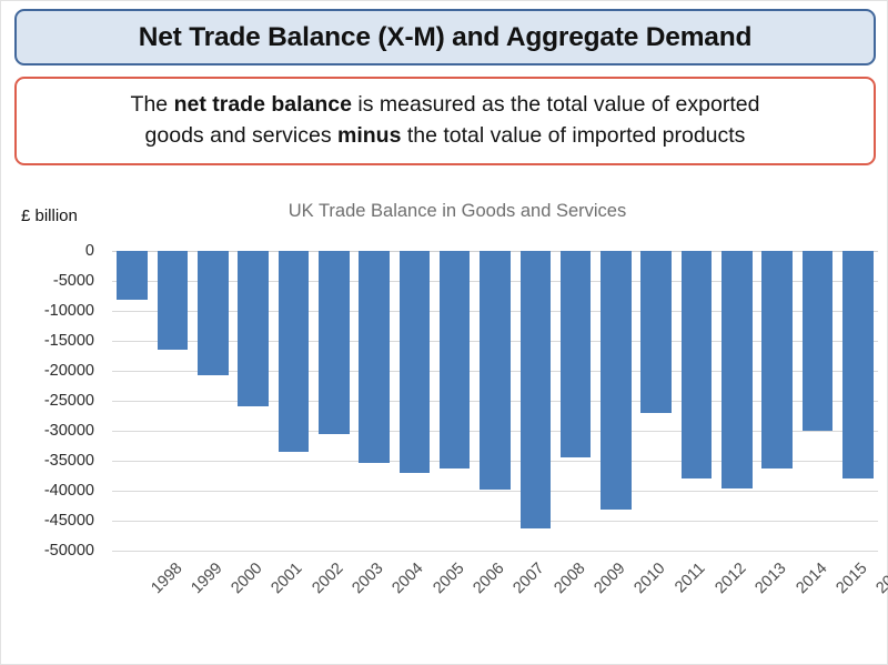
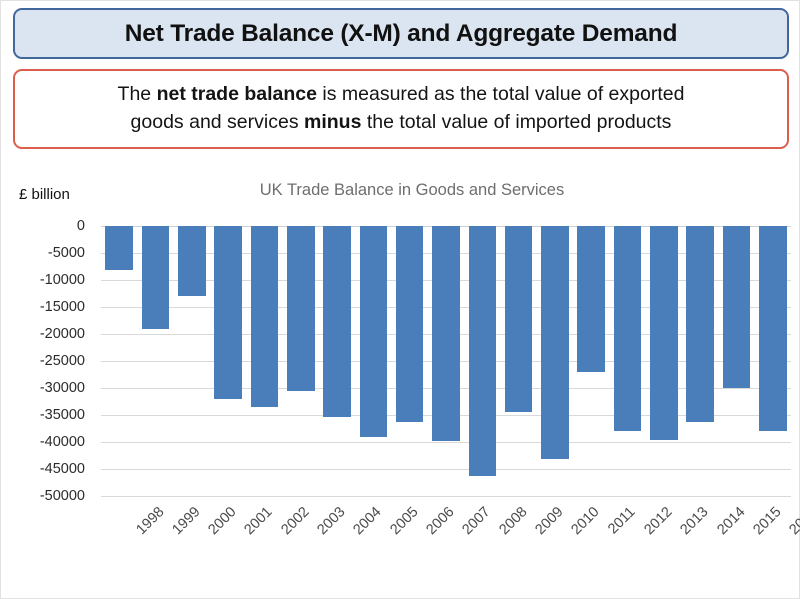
1999: -16000 -> -19000
2000: -21000 -> -13000
2001: -26000 -> -32000
2005: -37000 -> -39000
